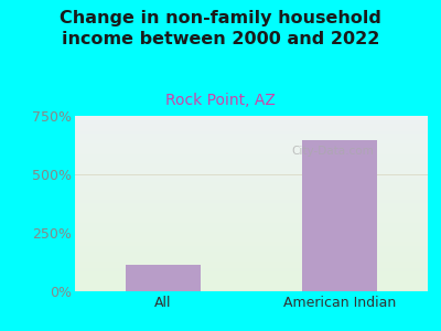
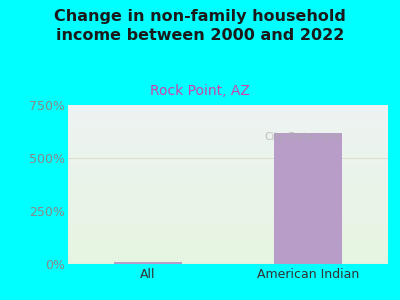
All: 115% -> 8%
American Indian: 645% -> 620%
